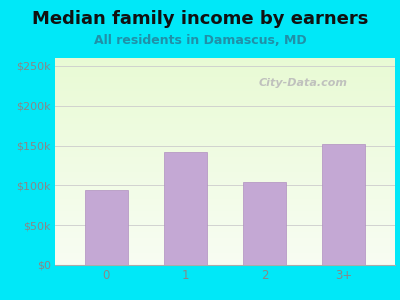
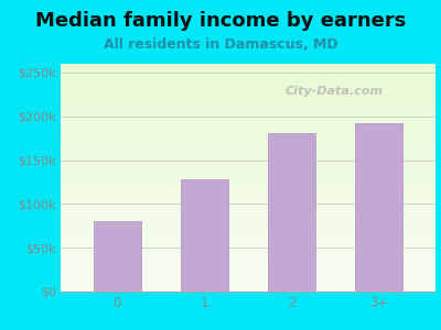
0: $94k -> $80k
1: $142k -> $128k
2: $104k -> $181k
3+: $152k -> $192k
